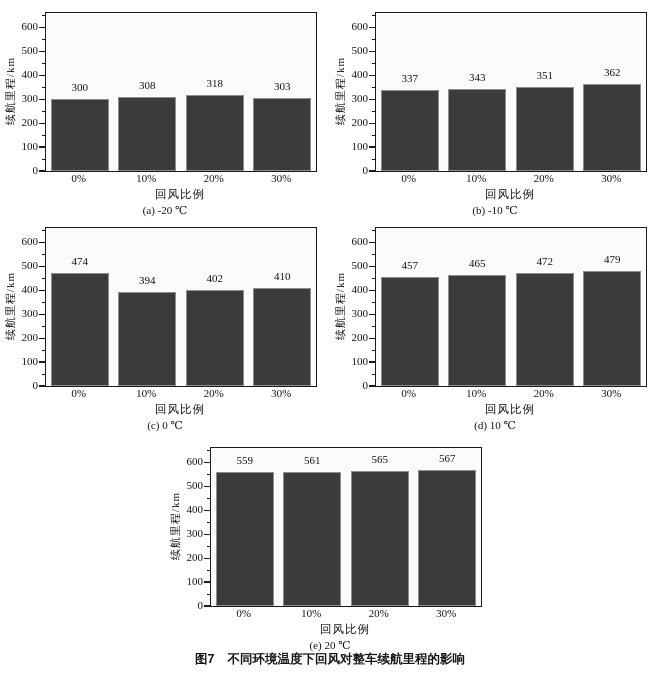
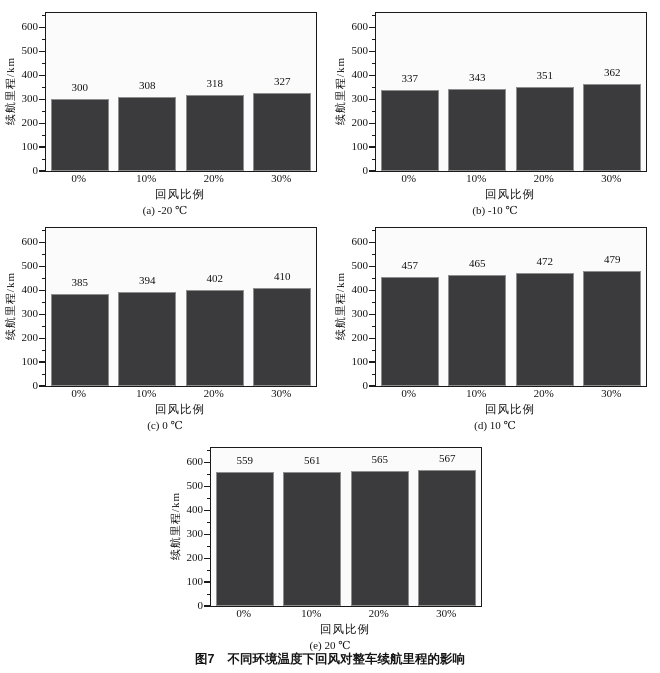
(a) -20 ℃/30%: 303 -> 327
(c) 0 ℃/0%: 474 -> 385
